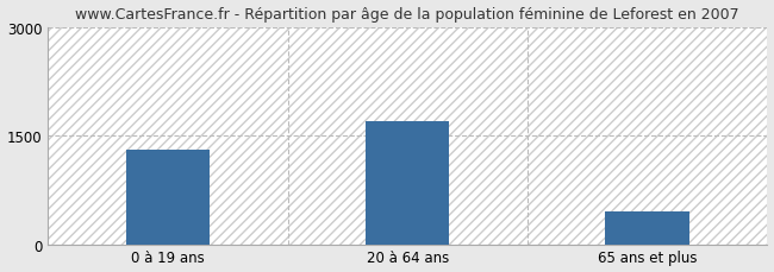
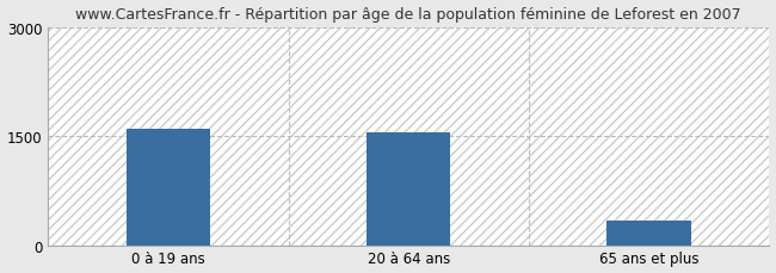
0 à 19 ans: 1300 -> 1600
20 à 64 ans: 1700 -> 1560
65 ans et plus: 450 -> 340
